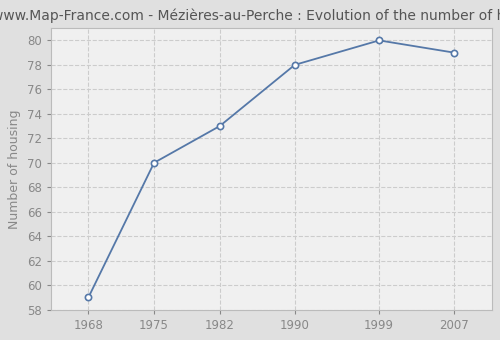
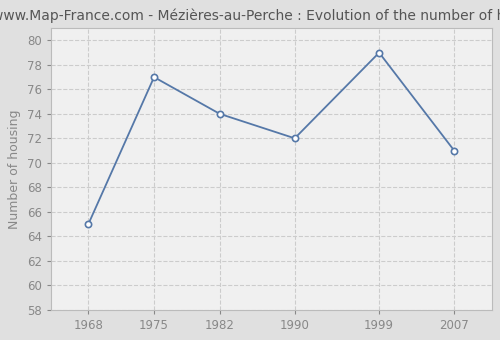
1968: 59 -> 65
1975: 70 -> 77
1982: 73 -> 74
1990: 78 -> 72
1999: 80 -> 79
2007: 79 -> 71
